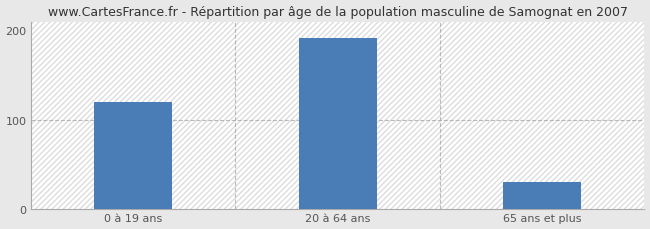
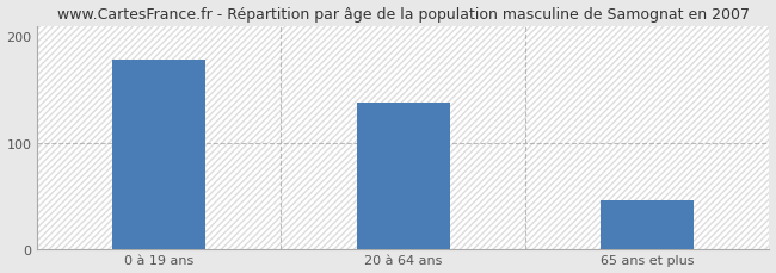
0 à 19 ans: 120 -> 178
20 à 64 ans: 191 -> 138
65 ans et plus: 30 -> 46
